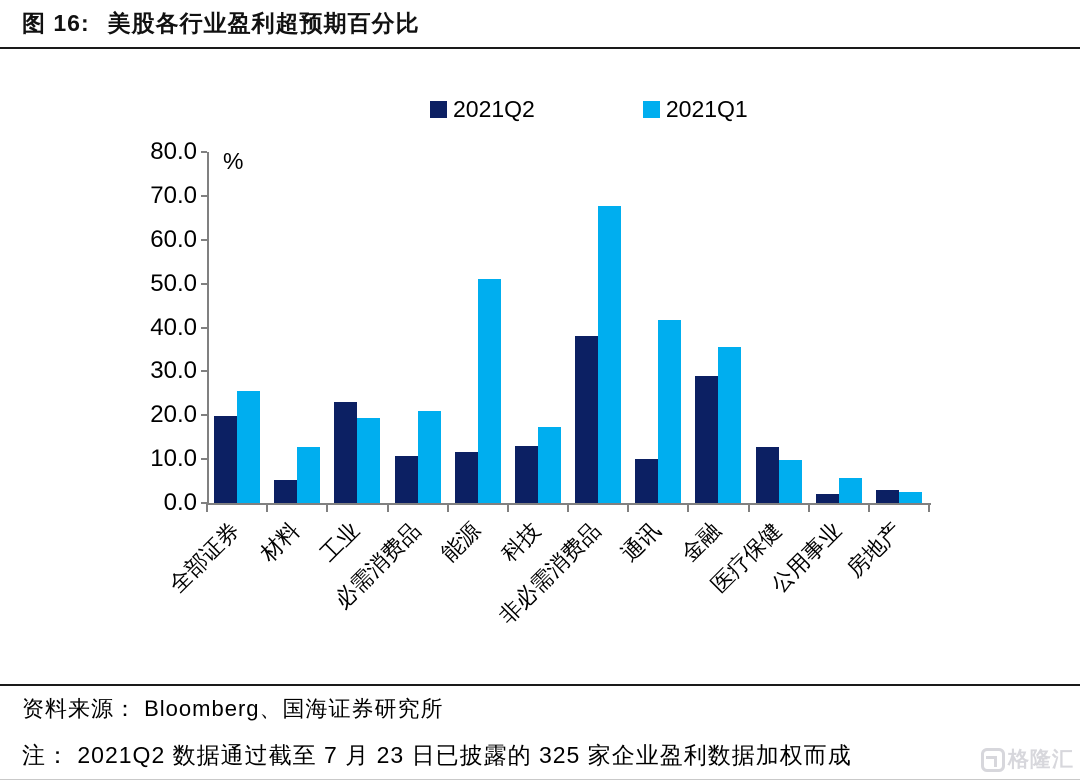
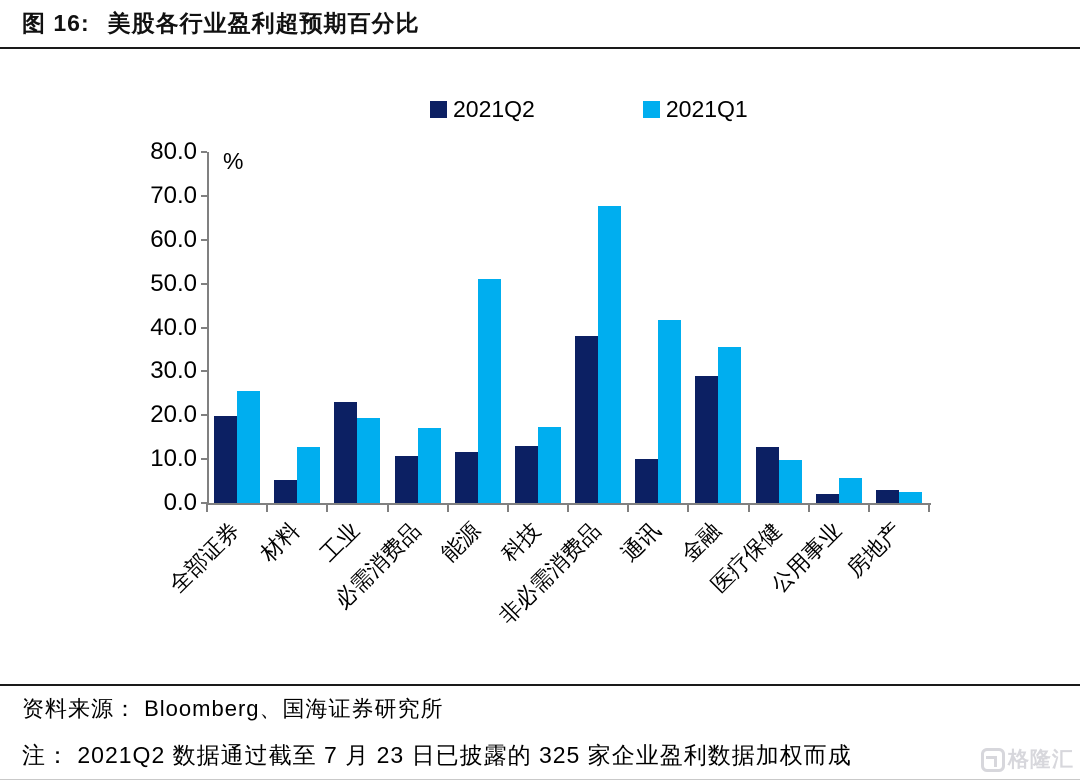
2021Q1/必需消费品: 21 -> 17
